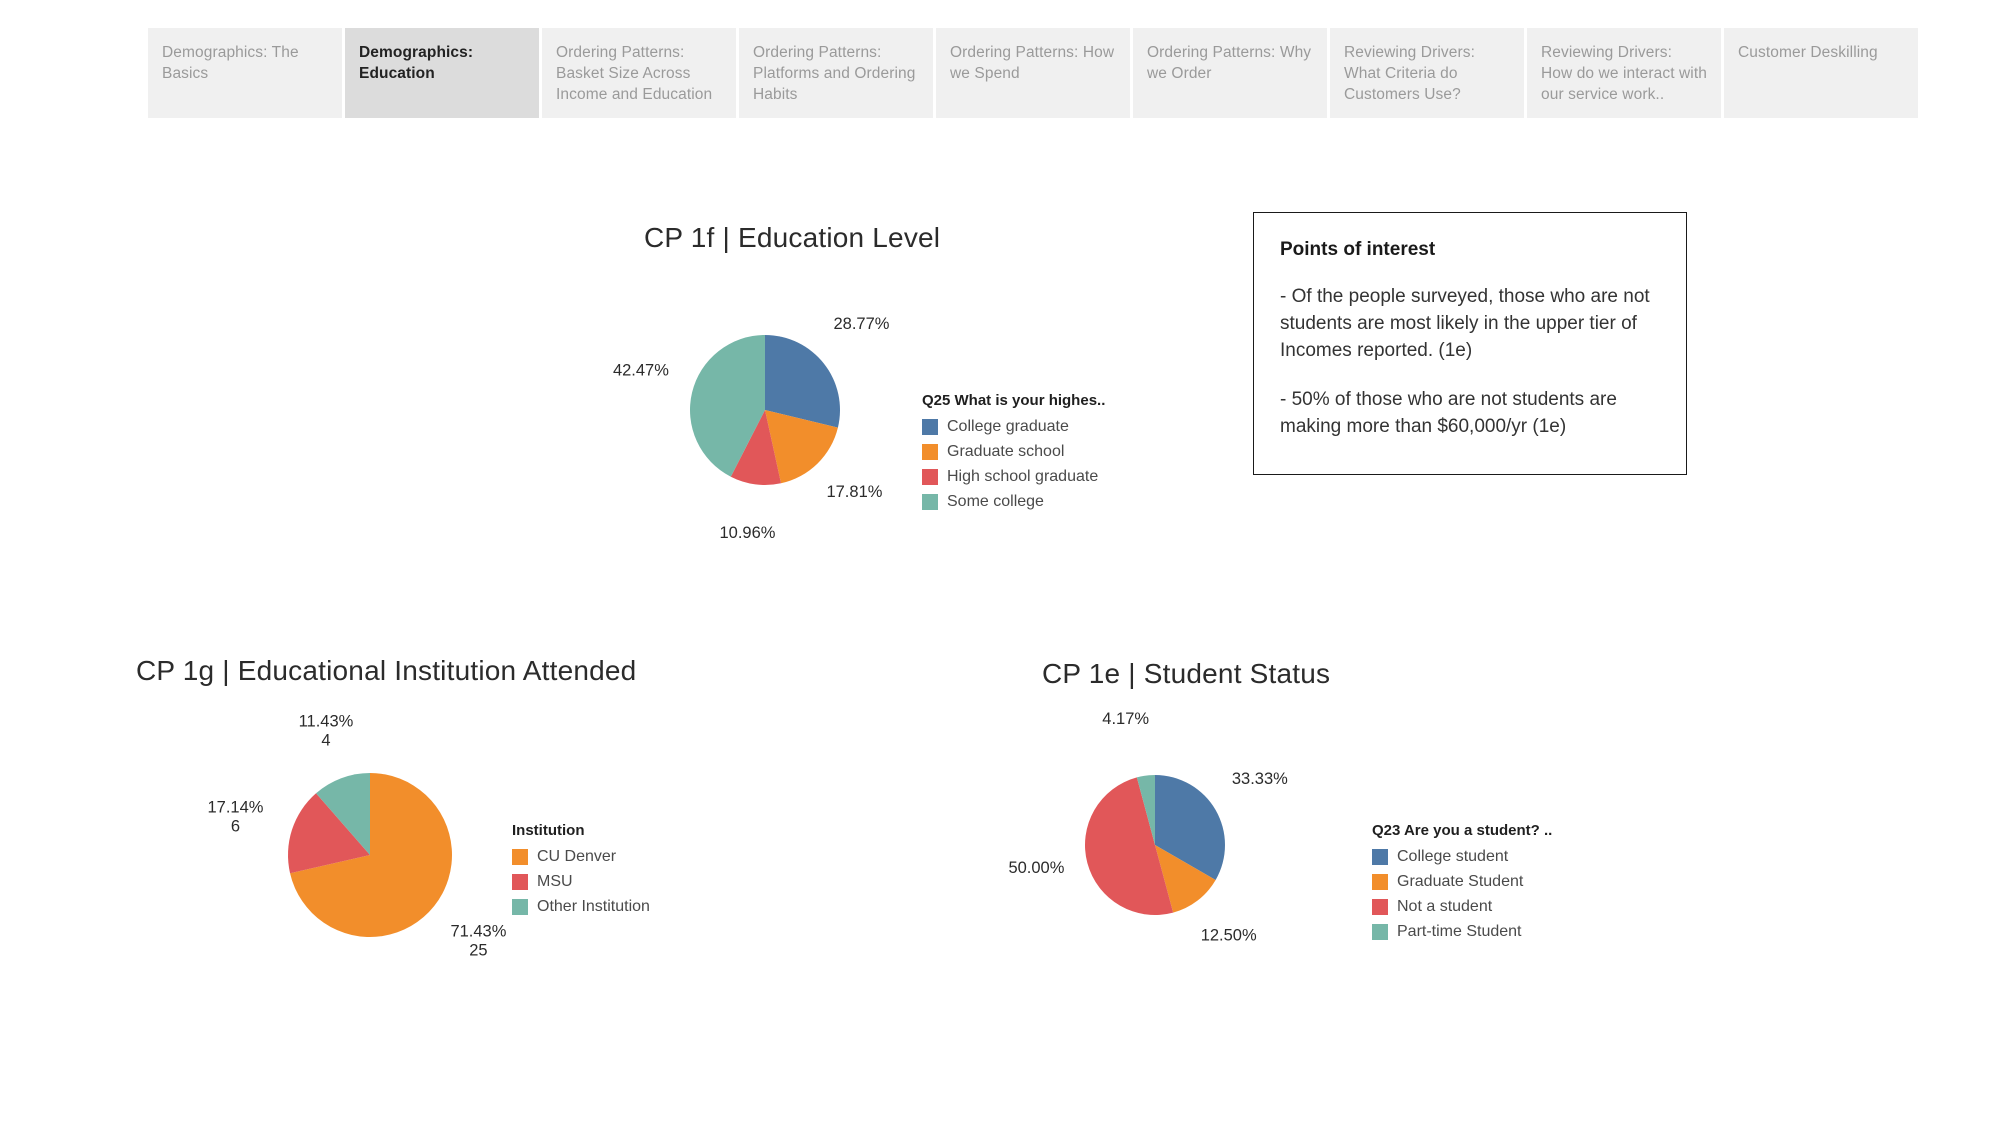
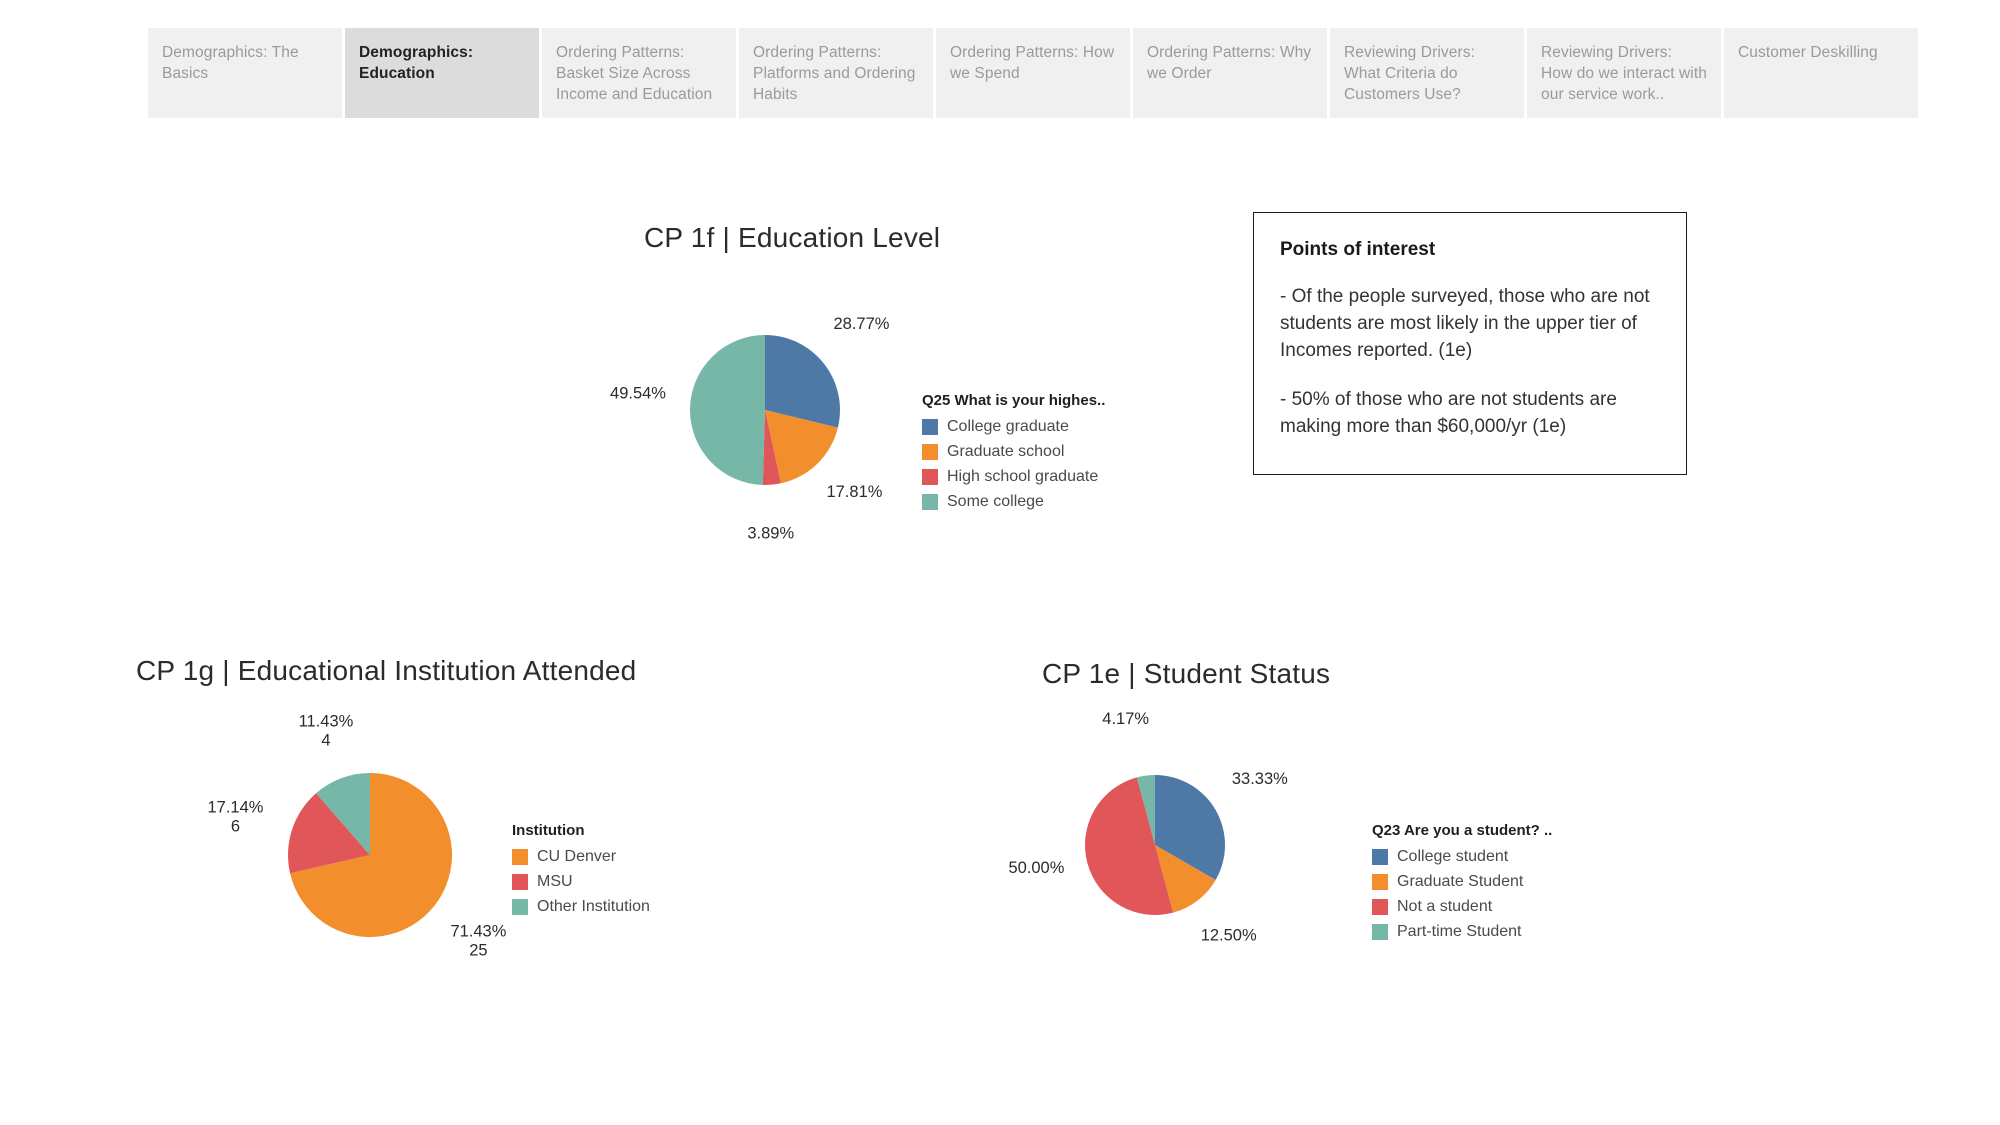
CP 1f | Education Level/High school graduate: 10.96% -> 3.89%
CP 1f | Education Level/Some college: 42.47% -> 49.54%
